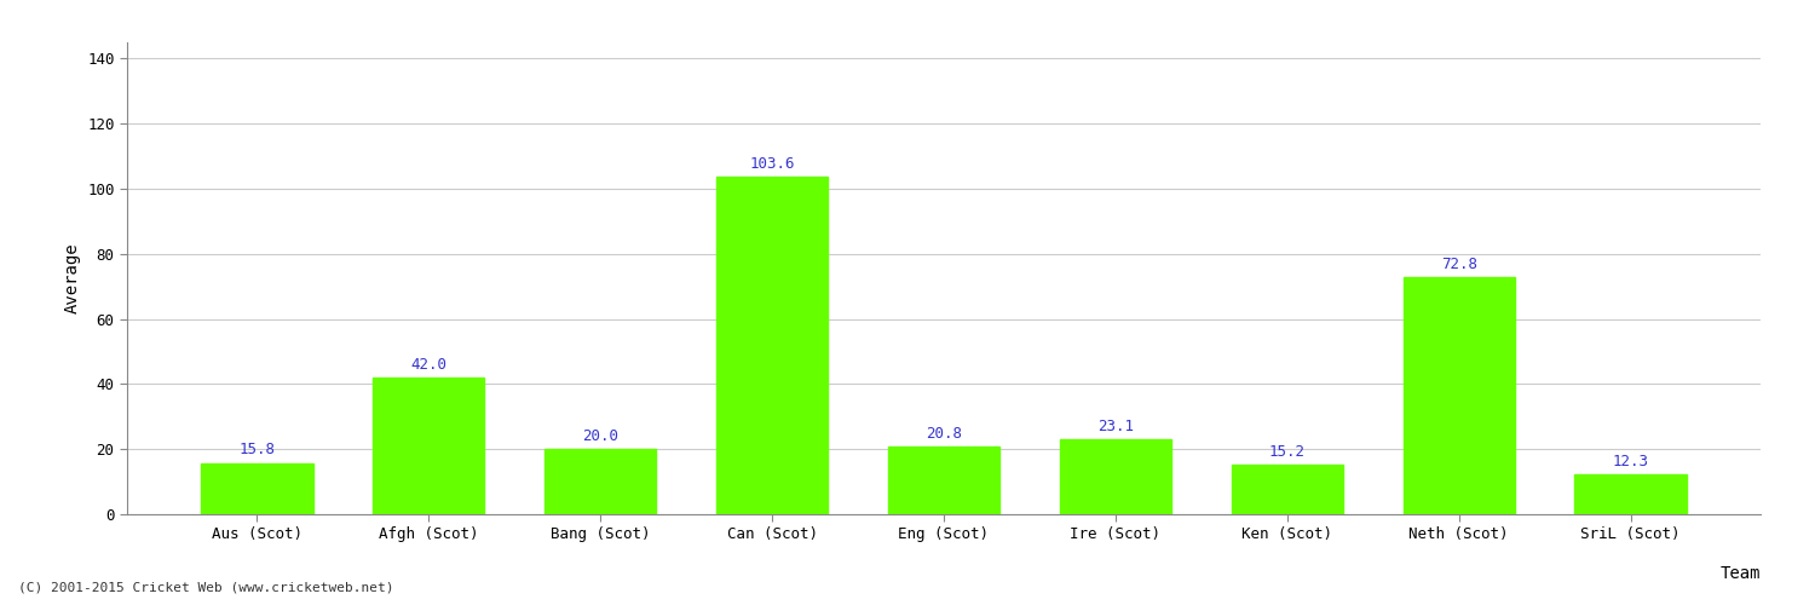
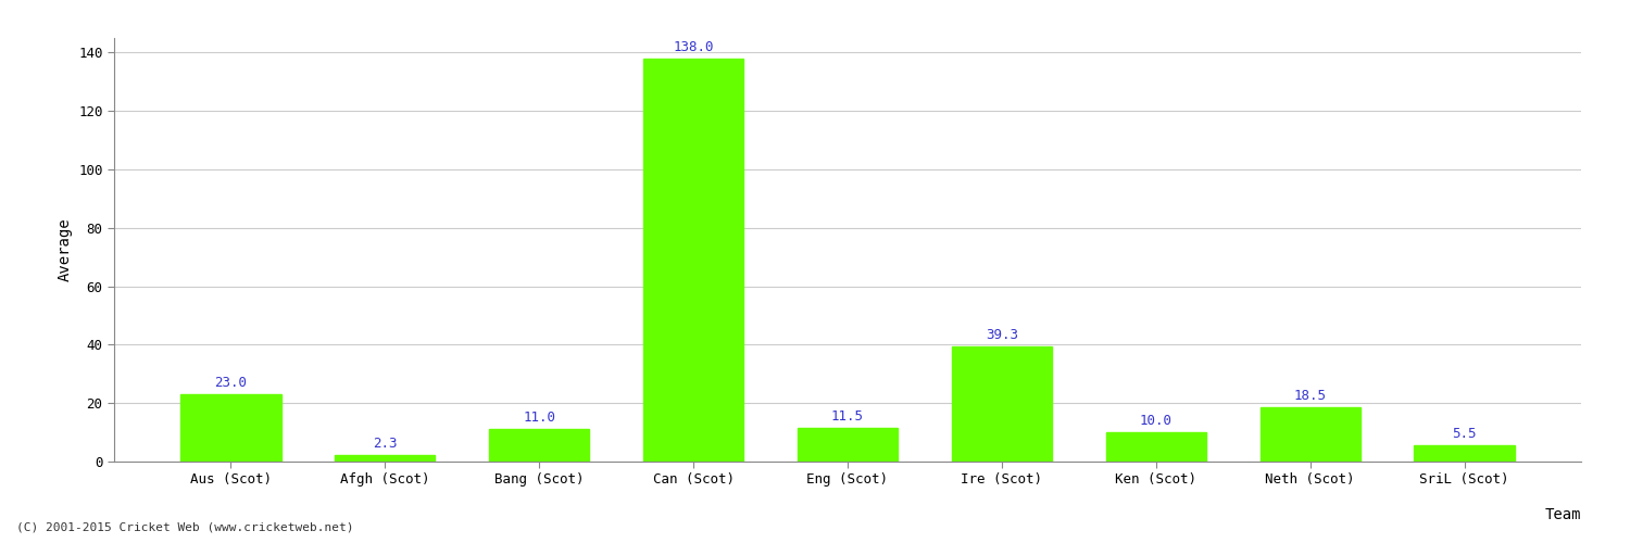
Aus (Scot): 15.8 -> 23.0
Afgh (Scot): 42.0 -> 2.3
Bang (Scot): 20.0 -> 11.0
Can (Scot): 103.6 -> 138.0
Eng (Scot): 20.8 -> 11.5
Ire (Scot): 23.1 -> 39.3
Ken (Scot): 15.2 -> 10.0
Neth (Scot): 72.8 -> 18.5
SriL (Scot): 12.3 -> 5.5
